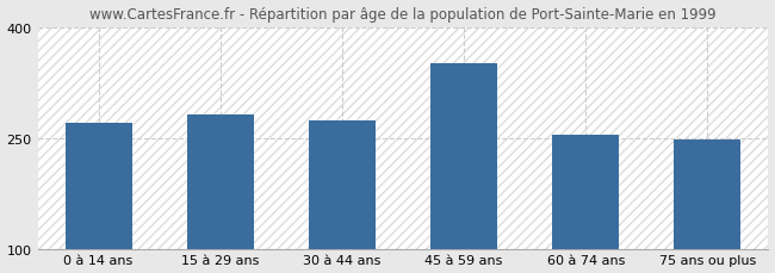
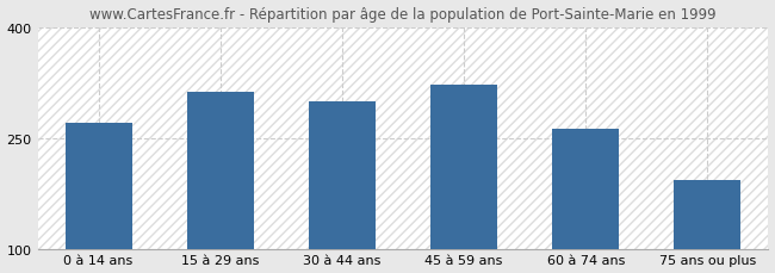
15 à 29 ans: 282 -> 312
30 à 44 ans: 274 -> 300
45 à 59 ans: 352 -> 323
60 à 74 ans: 254 -> 263
75 ans ou plus: 248 -> 193
